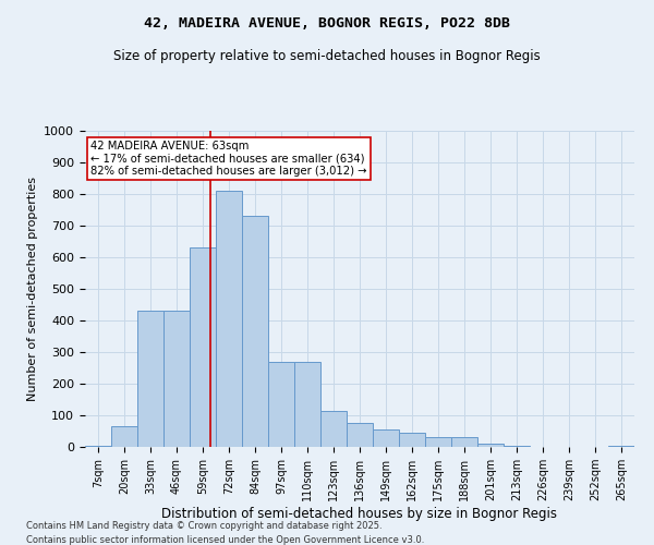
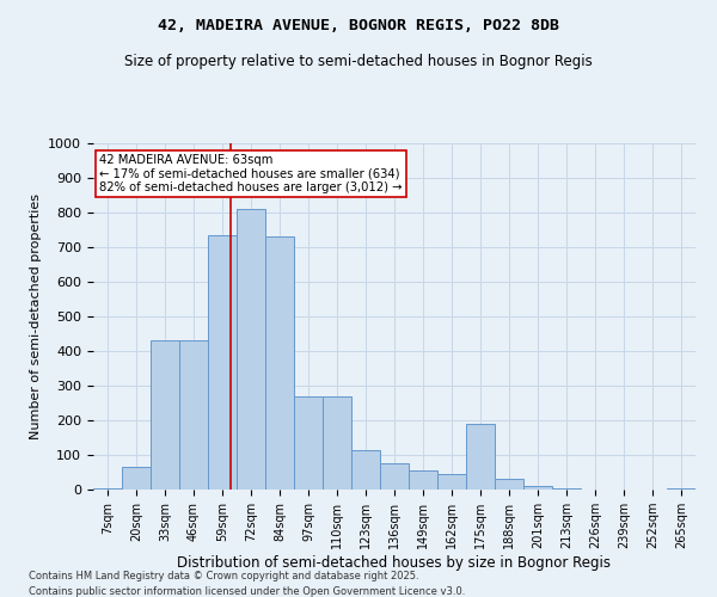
59sqm: 630 -> 735
175sqm: 30 -> 190
